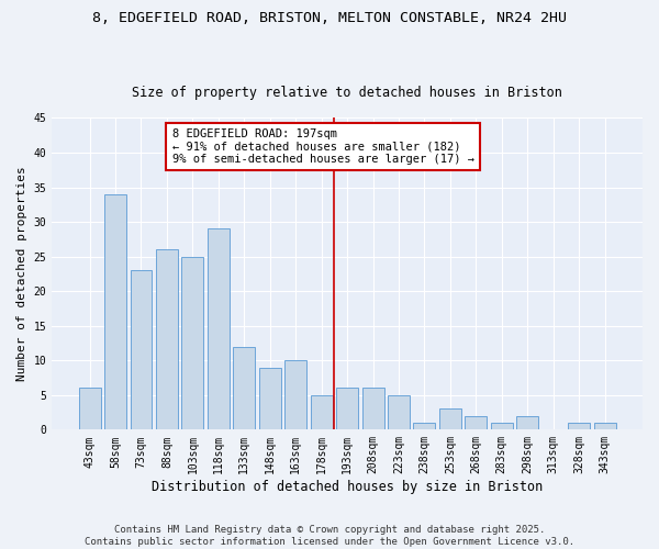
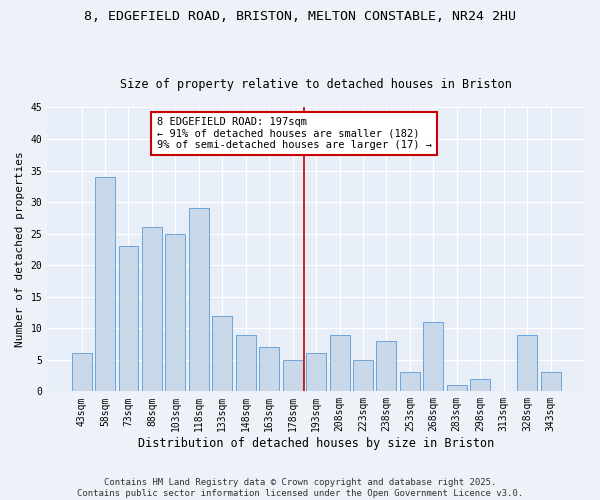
163sqm: 10 -> 7
208sqm: 6 -> 9
238sqm: 1 -> 8
268sqm: 2 -> 11
328sqm: 1 -> 9
343sqm: 1 -> 3
